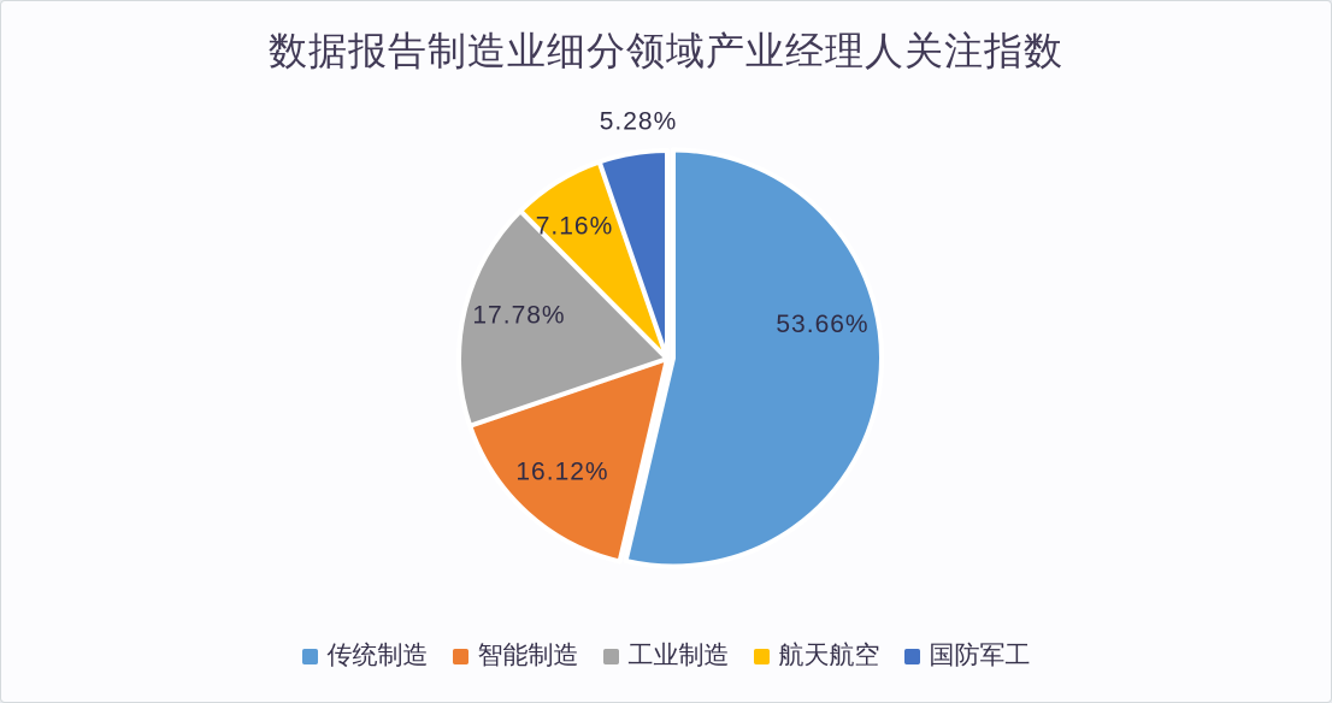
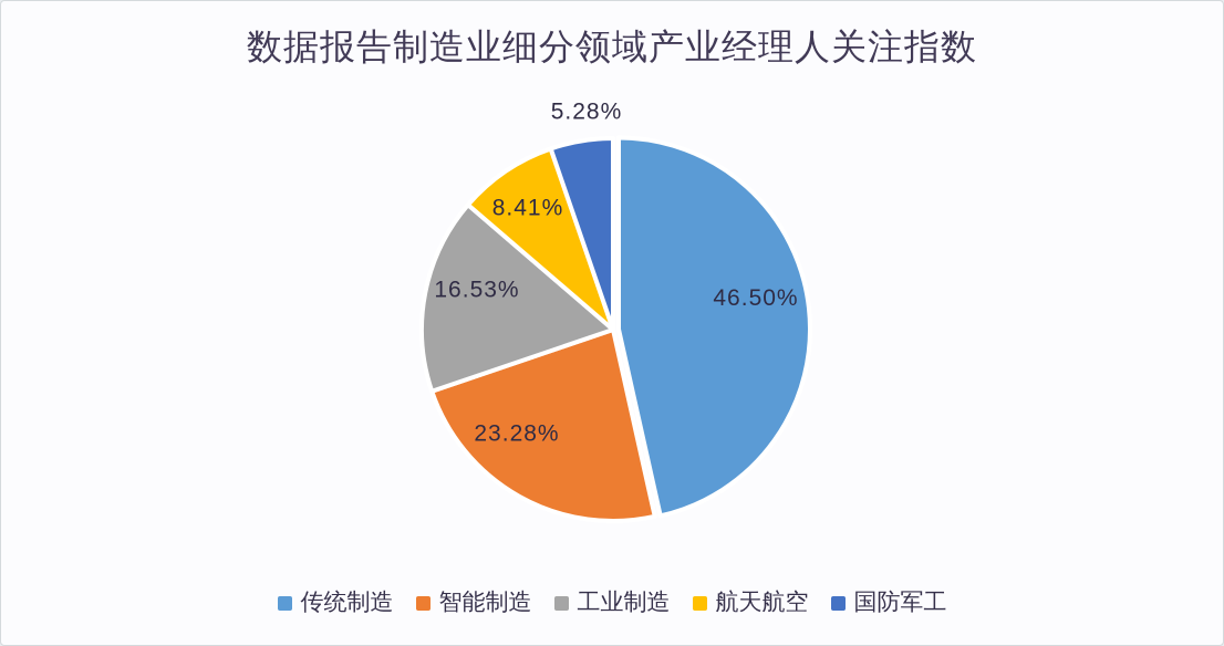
传统制造: 53.66% -> 46.50%
智能制造: 16.12% -> 23.28%
工业制造: 17.78% -> 16.53%
航天航空: 7.16% -> 8.41%
